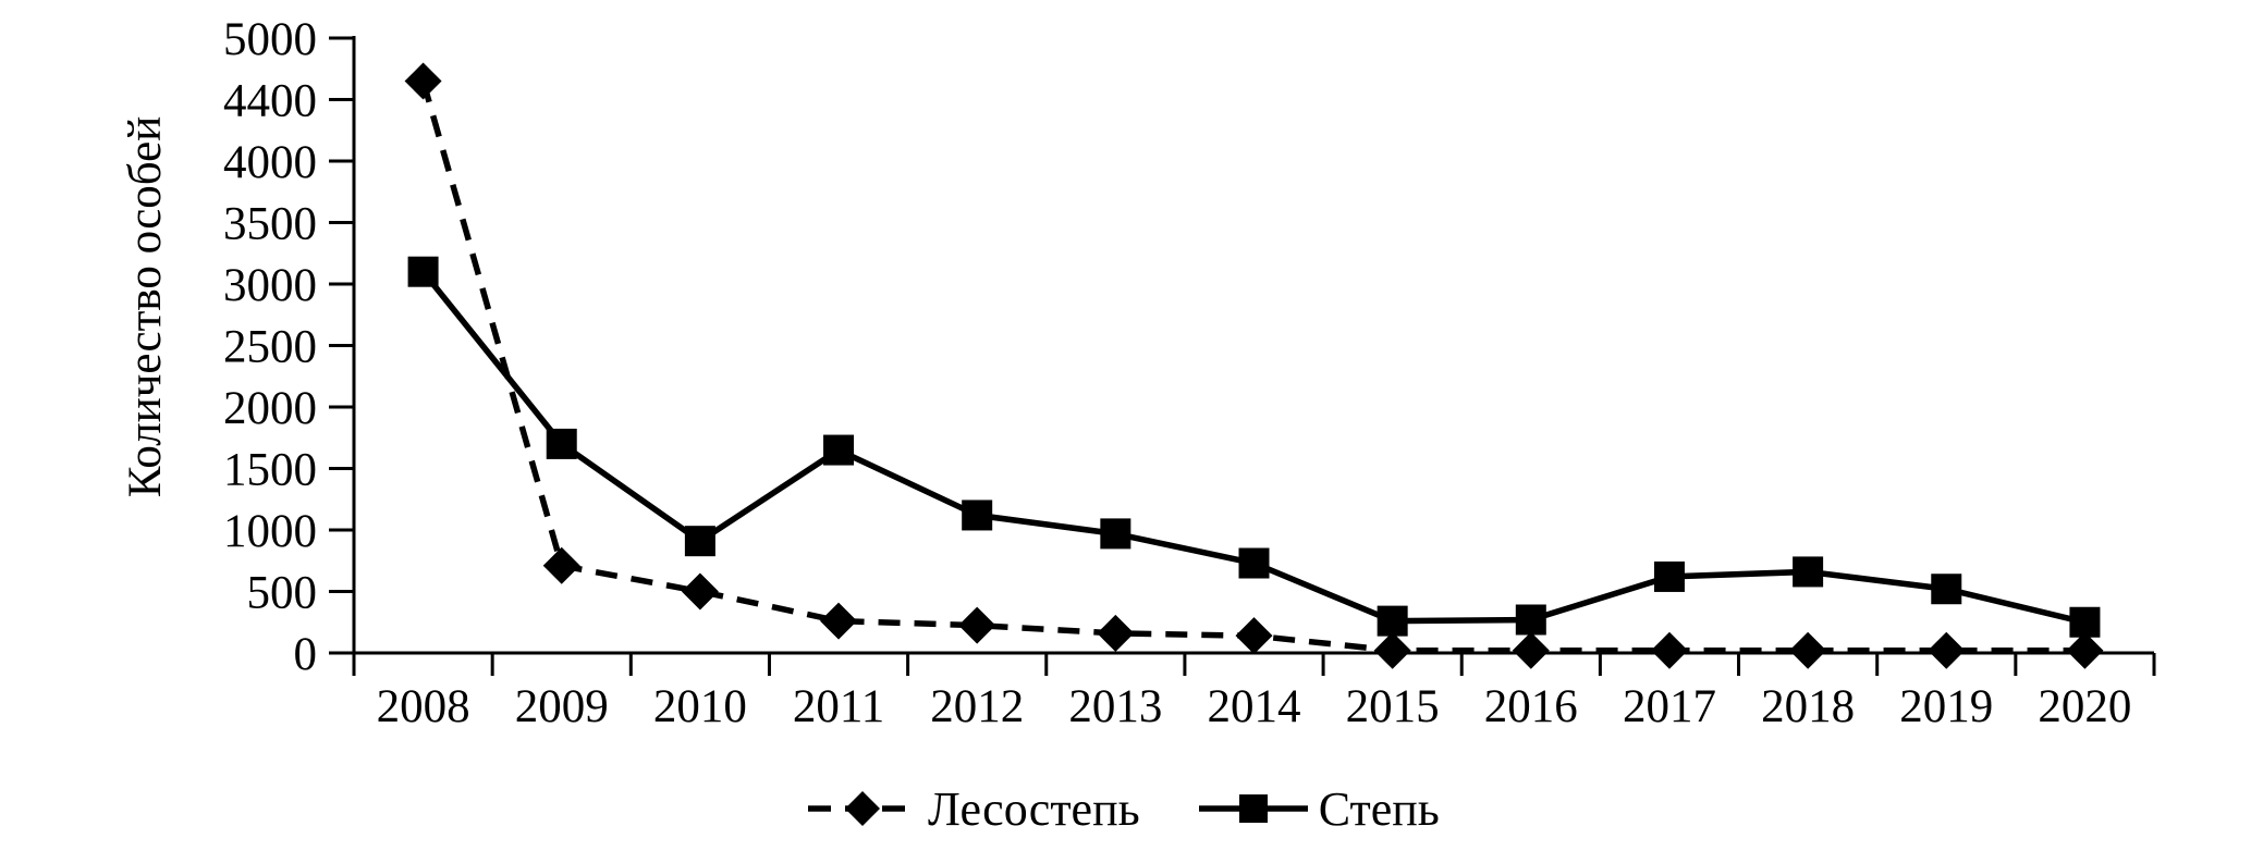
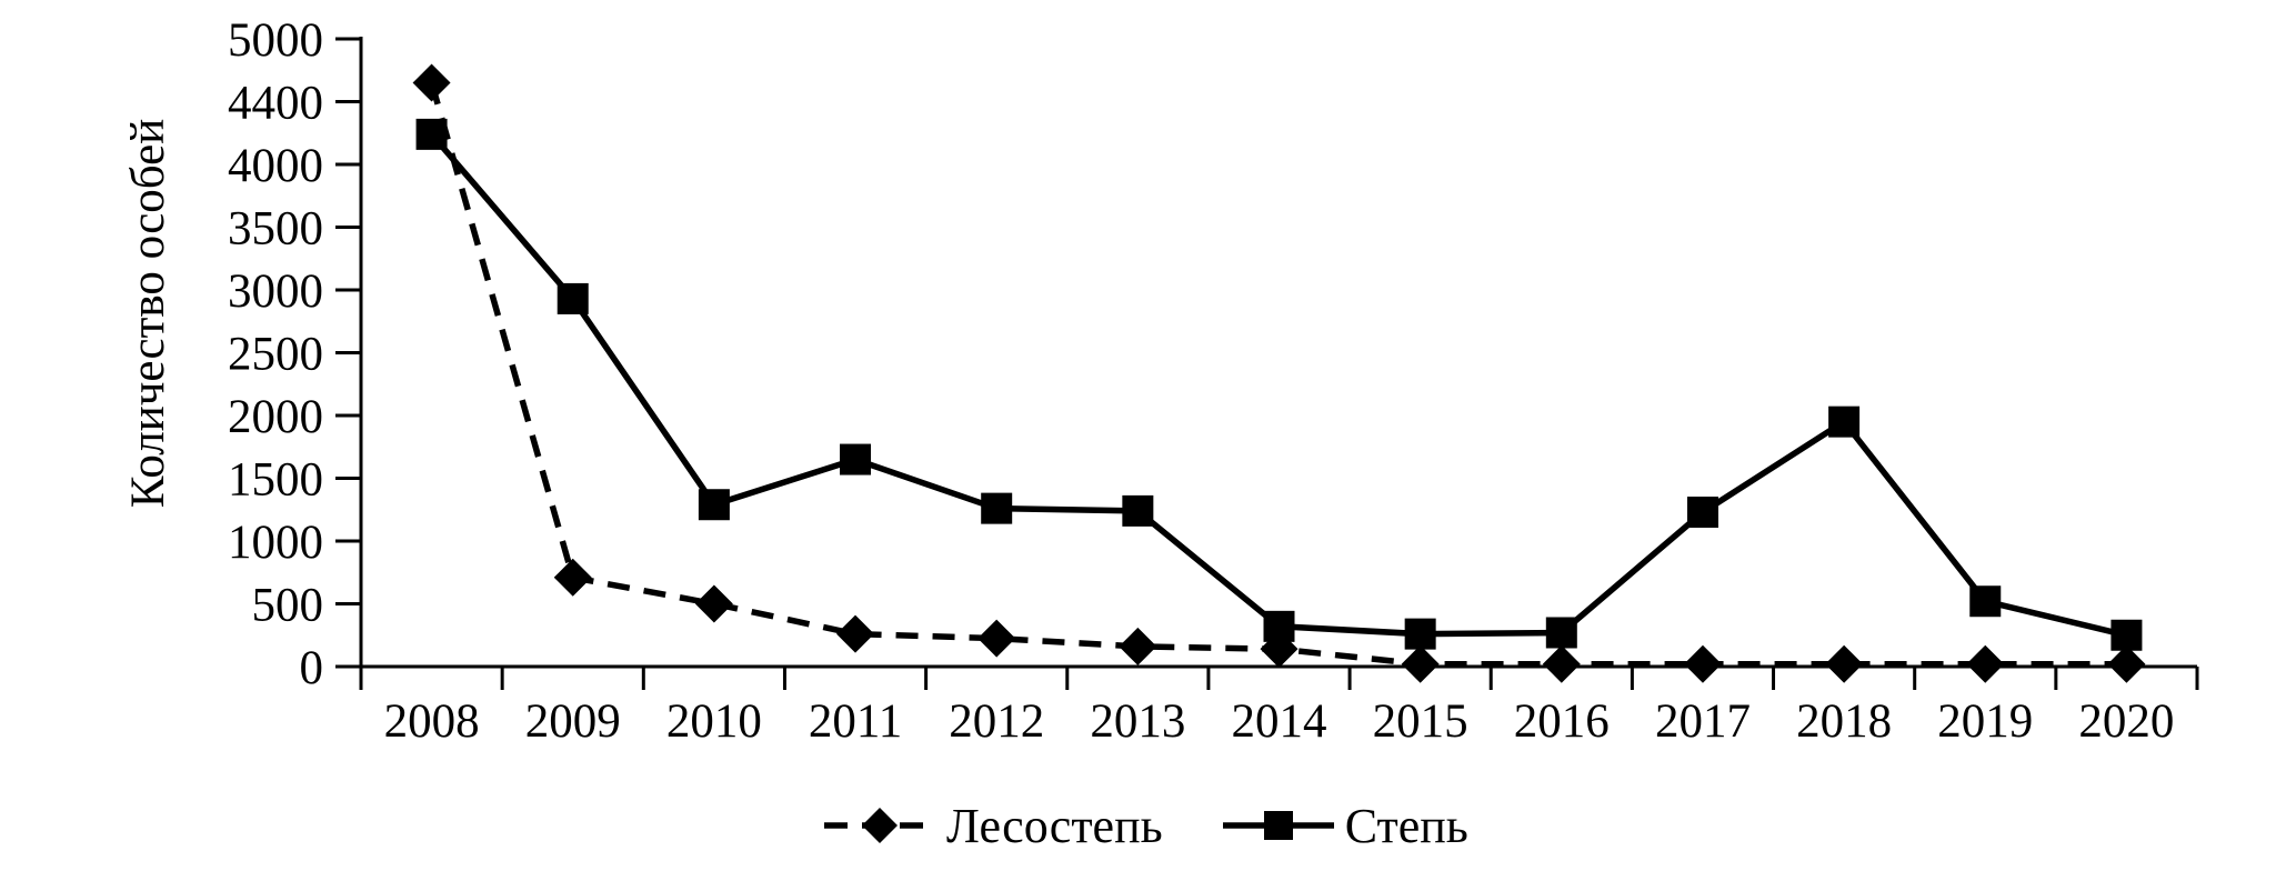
Степь/2008: 3100 -> 4240
Степь/2009: 1700 -> 2930
Степь/2010: 910 -> 1290
Степь/2012: 1120 -> 1260
Степь/2013: 970 -> 1240
Степь/2014: 730 -> 320
Степь/2017: 620 -> 1230
Степь/2018: 660 -> 1950
